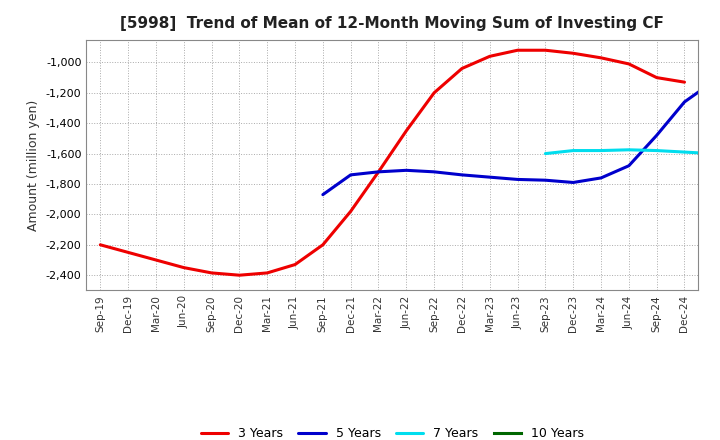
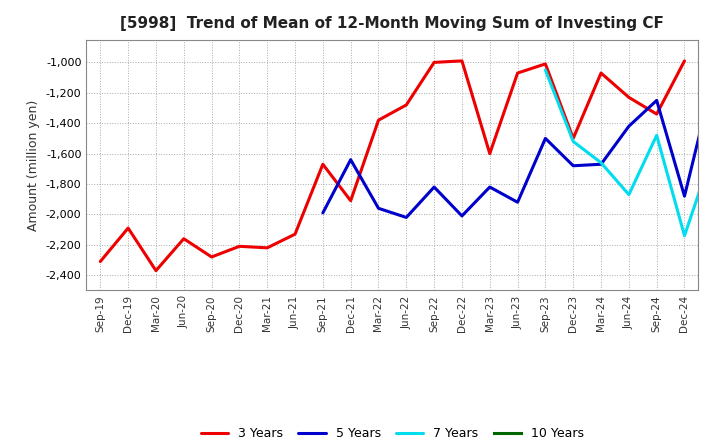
3 Years/Sep-19: -2,200 -> -2,310
3 Years/Dec-19: -2,250 -> -2,090
3 Years/Mar-20: -2,300 -> -2,370
3 Years/Jun-20: -2,350 -> -2,160
3 Years/Sep-20: -2,380 -> -2,280
3 Years/Dec-20: -2,400 -> -2,210
3 Years/Mar-21: -2,380 -> -2,220
3 Years/Jun-21: -2,330 -> -2,130
3 Years/Sep-21: -2,200 -> -1,670
5 Years/Sep-21: -1,870 -> -1,990
3 Years/Dec-21: -1,980 -> -1,910
5 Years/Dec-21: -1,740 -> -1,640
3 Years/Mar-22: -1,720 -> -1,380
5 Years/Mar-22: -1,720 -> -1,960
3 Years/Jun-22: -1,450 -> -1,280
5 Years/Jun-22: -1,710 -> -2,020
3 Years/Sep-22: -1,200 -> -1,000
5 Years/Sep-22: -1,720 -> -1,820
3 Years/Dec-22: -1,040 -> -990
5 Years/Dec-22: -1,740 -> -2,010
3 Years/Mar-23: -960 -> -1,600
5 Years/Mar-23: -1,760 -> -1,820
3 Years/Jun-23: -920 -> -1,070
5 Years/Jun-23: -1,770 -> -1,920
3 Years/Sep-23: -920 -> -1,010
5 Years/Sep-23: -1,780 -> -1,500
7 Years/Sep-23: -1,600 -> -1,050
3 Years/Dec-23: -940 -> -1,500
5 Years/Dec-23: -1,790 -> -1,680
7 Years/Dec-23: -1,580 -> -1,520
3 Years/Mar-24: -970 -> -1,070
5 Years/Mar-24: -1,760 -> -1,670
7 Years/Mar-24: -1,580 -> -1,660
3 Years/Jun-24: -1,010 -> -1,230
5 Years/Jun-24: -1,680 -> -1,420
7 Years/Jun-24: -1,580 -> -1,870
3 Years/Sep-24: -1,100 -> -1,340
5 Years/Sep-24: -1,480 -> -1,250
7 Years/Sep-24: -1,580 -> -1,480
3 Years/Dec-24: -1,130 -> -990
5 Years/Dec-24: -1,260 -> -1,880
7 Years/Dec-24: -1,590 -> -2,140
